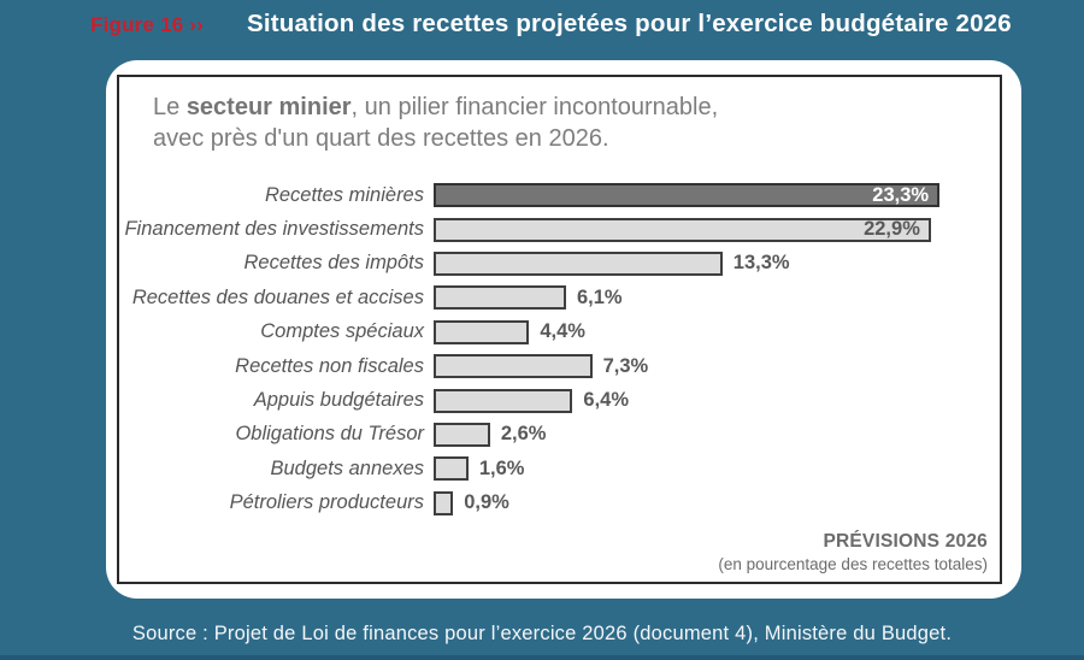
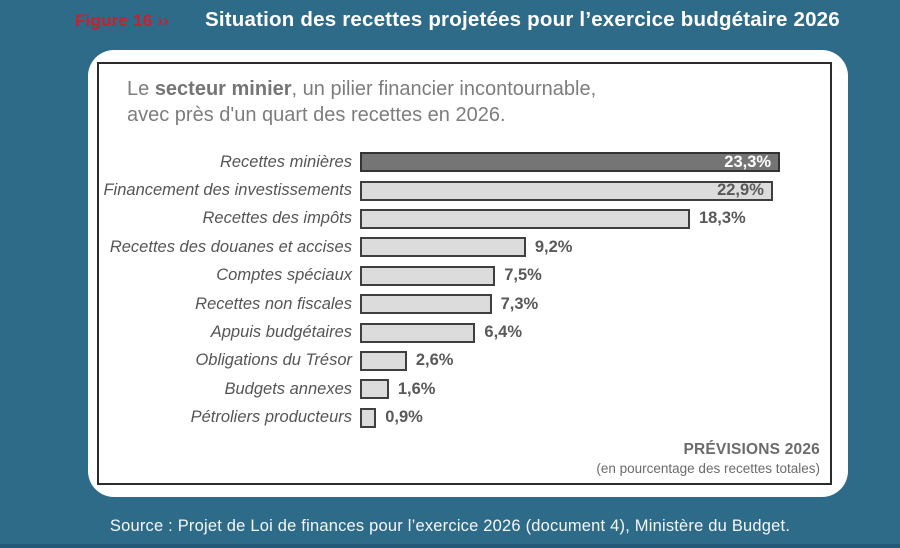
Recettes des impôts: 13,3% -> 18,3%
Recettes des douanes et accises: 6,1% -> 9,2%
Comptes spéciaux: 4,4% -> 7,5%
